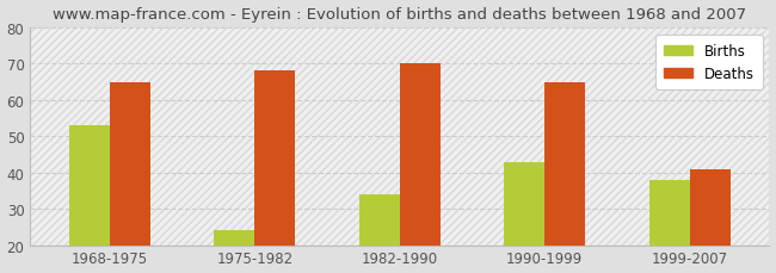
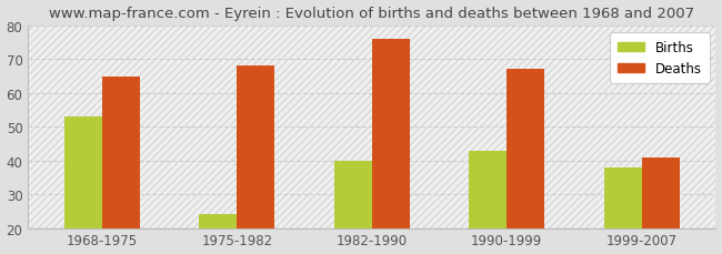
Births/1982-1990: 34 -> 40
Deaths/1982-1990: 70 -> 76
Deaths/1990-1999: 65 -> 67
